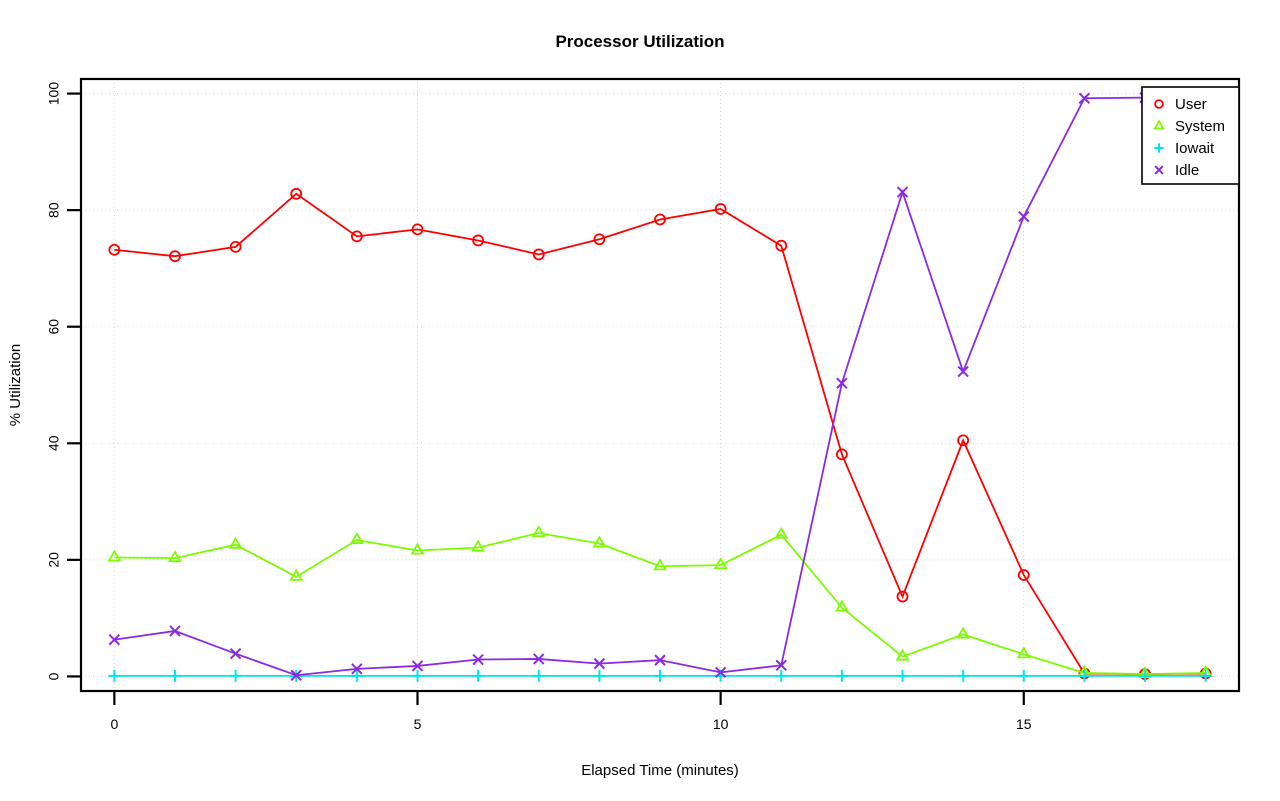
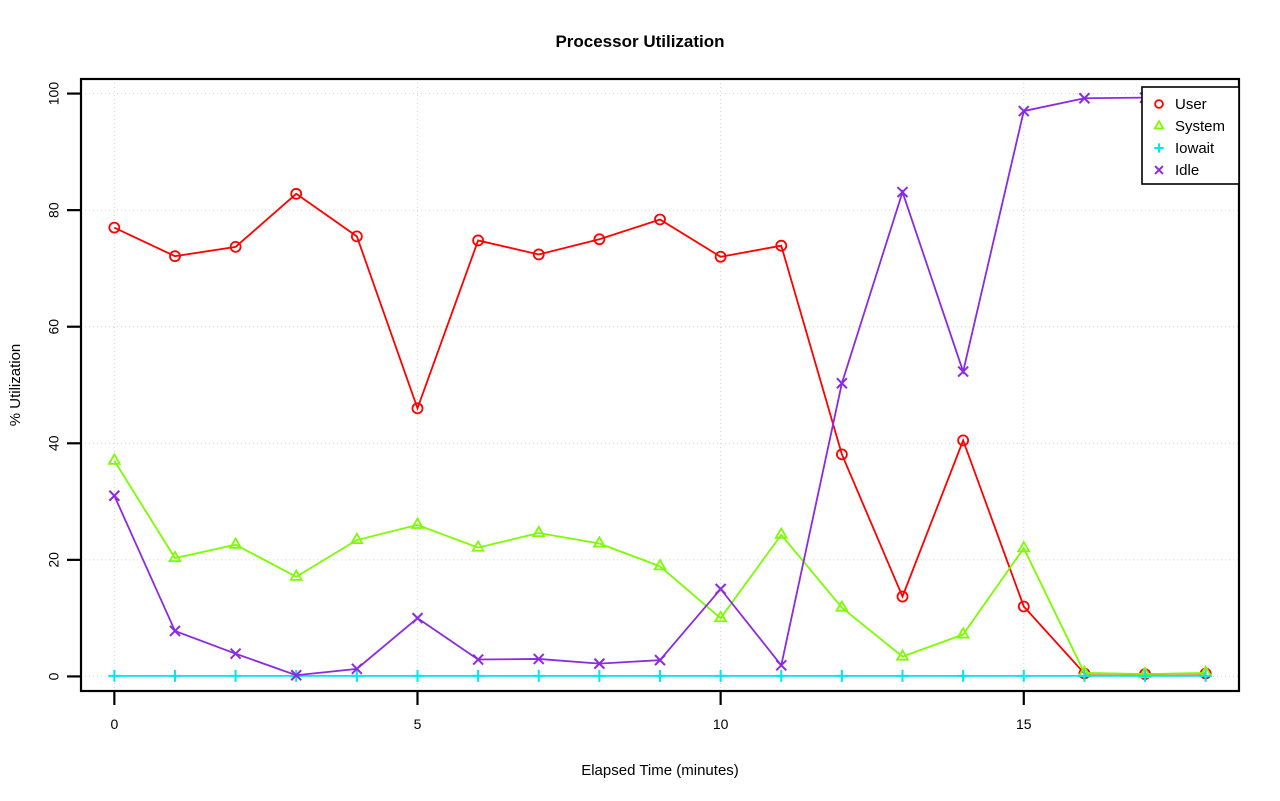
User/0: 73 -> 77
System/0: 20 -> 37
Idle/0: 6 -> 31
User/5: 77 -> 46
System/5: 22 -> 26
Idle/5: 2 -> 10
User/10: 80 -> 72
System/10: 19 -> 10
Idle/10: 1 -> 15
User/15: 17 -> 12
System/15: 4 -> 22
Idle/15: 79 -> 97
